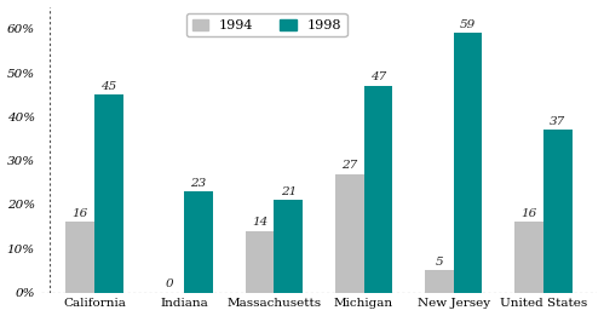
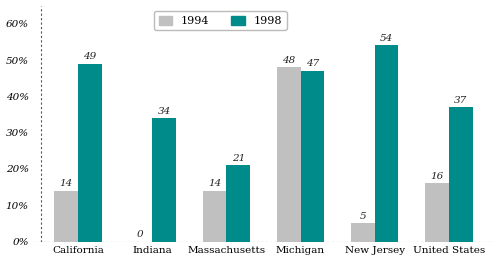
1994/California: 16 -> 14
1998/California: 45 -> 49
1998/Indiana: 23 -> 34
1994/Michigan: 27 -> 48
1998/New Jersey: 59 -> 54
